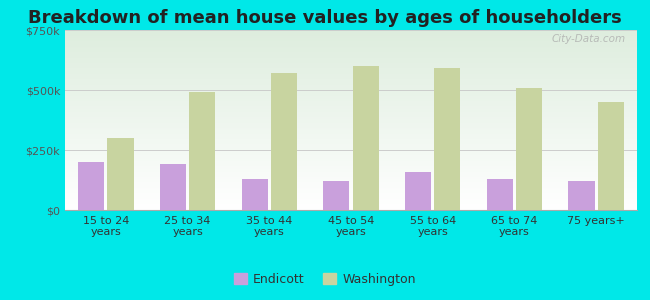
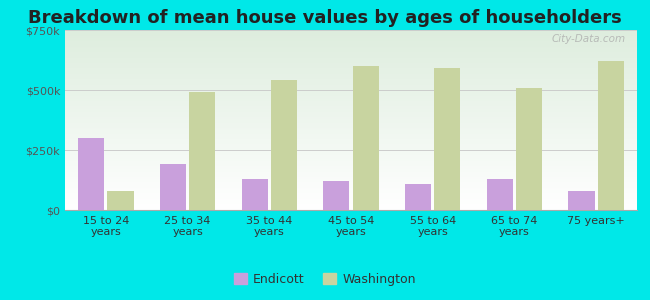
Endicott/15 to 24 years: $200k -> $300k
Washington/15 to 24 years: $300k -> $80k
Washington/35 to 44 years: $570k -> $540k
Endicott/55 to 64 years: $160k -> $110k
Endicott/75 years+: $120k -> $80k
Washington/75 years+: $450k -> $620k
